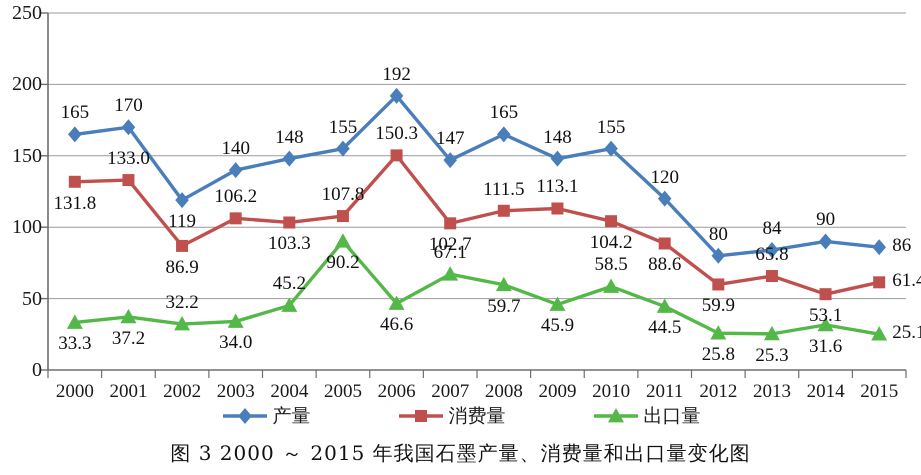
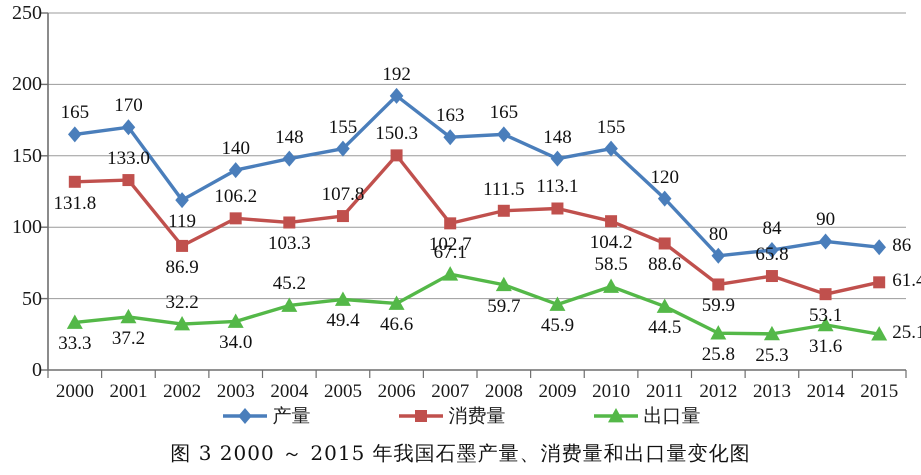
出口量/2005: 90.2 -> 49.4
产量/2007: 147 -> 163
